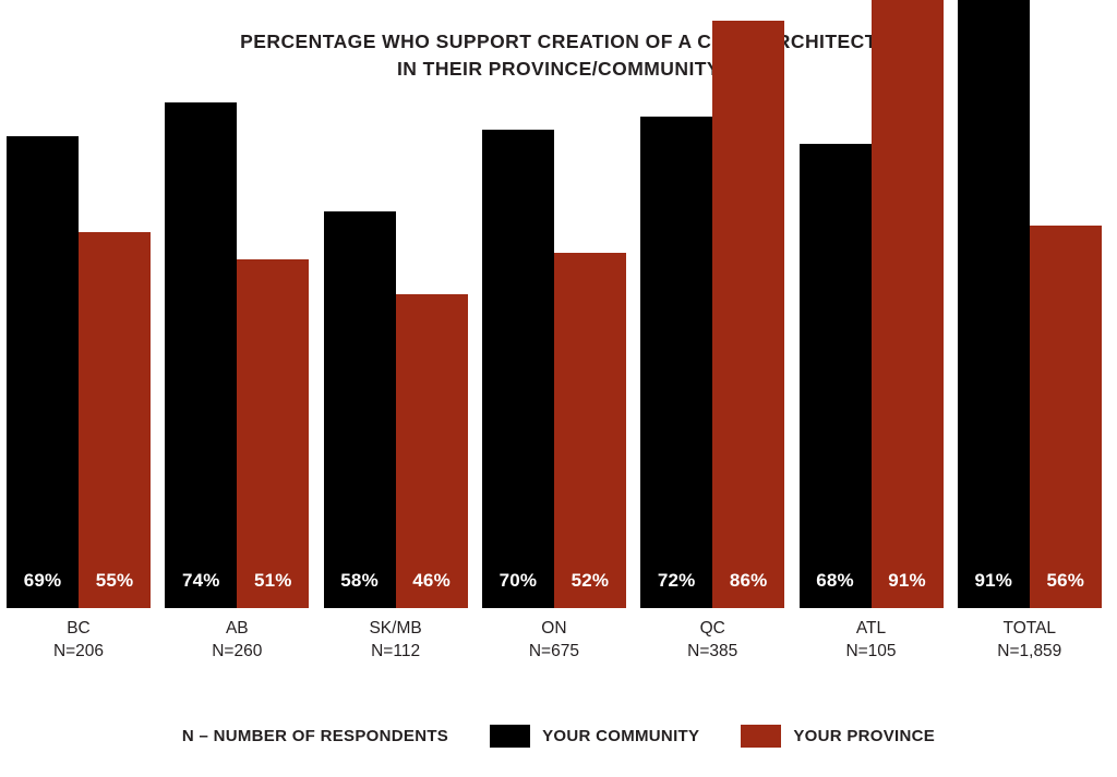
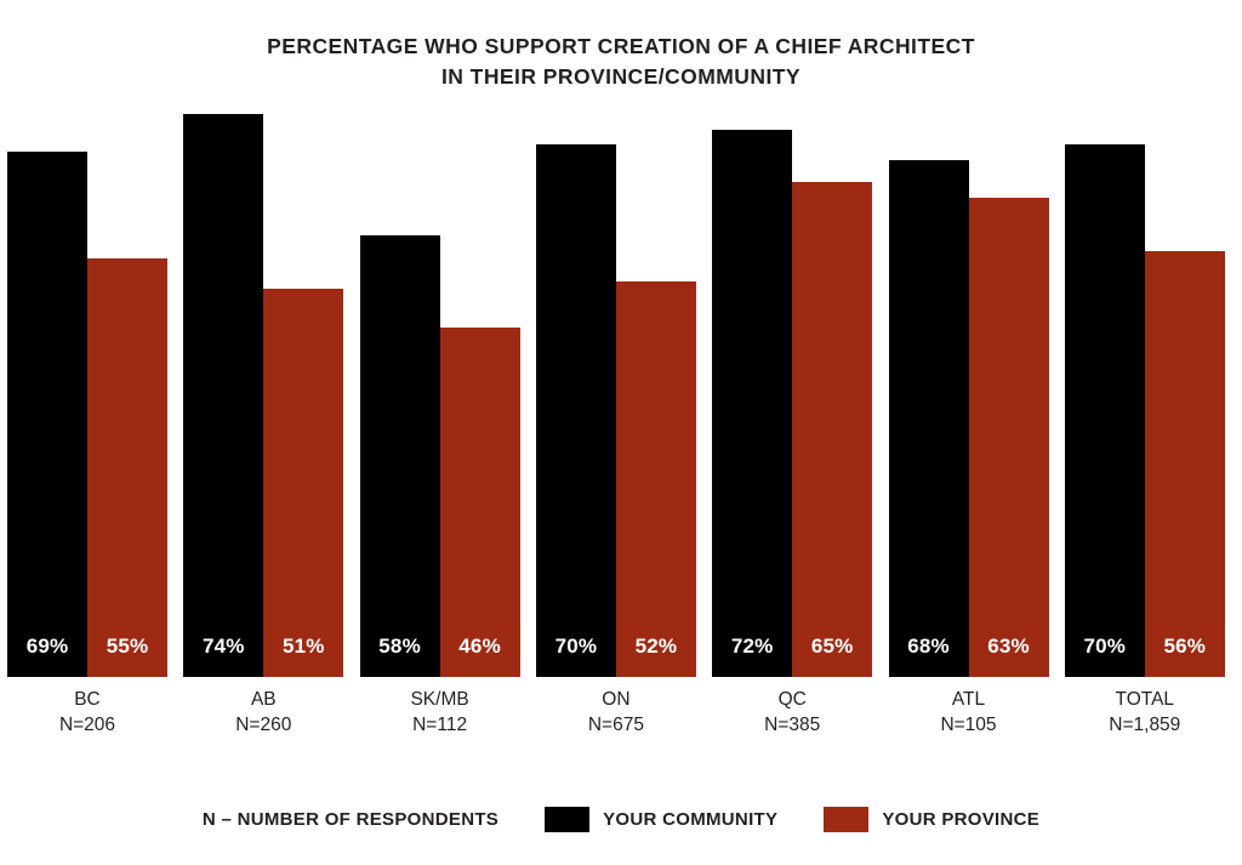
YOUR PROVINCE/QC: 86% -> 65%
YOUR PROVINCE/ATL: 91% -> 63%
YOUR COMMUNITY/TOTAL: 91% -> 70%
